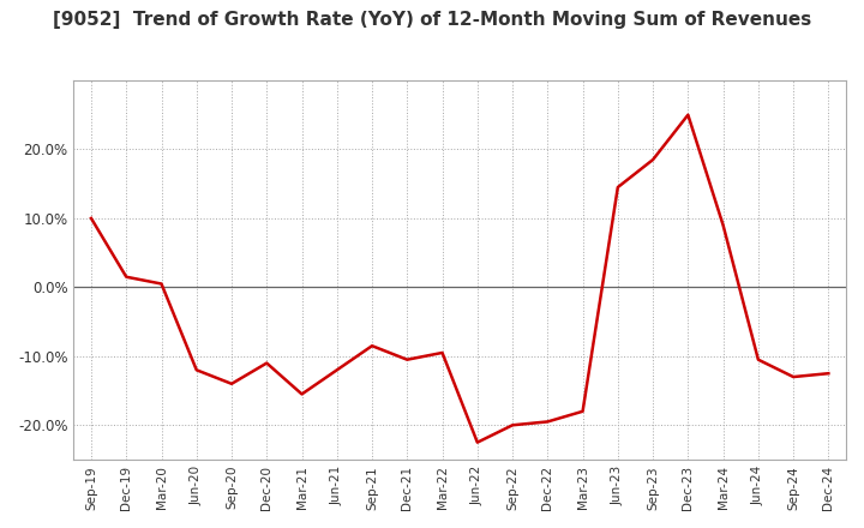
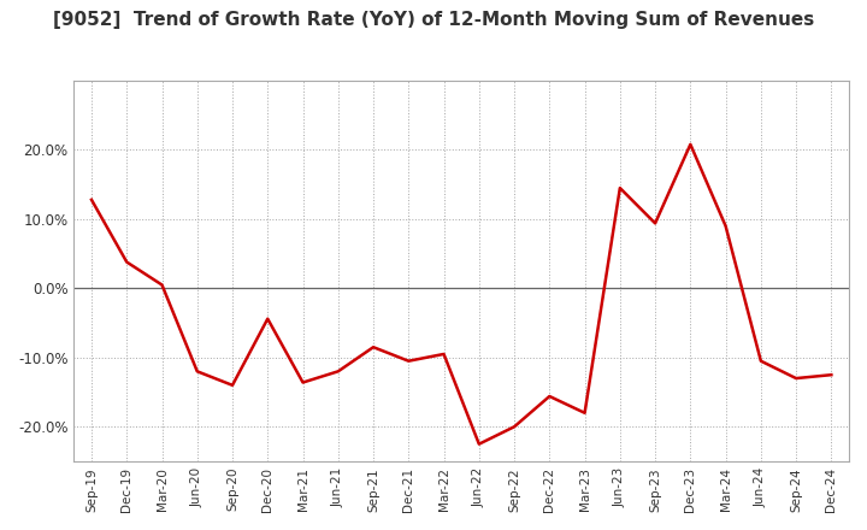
Sep-19: 10.0% -> 12.8%
Dec-19: 1.5% -> 3.8%
Dec-20: -11.0% -> -4.4%
Mar-21: -15.5% -> -13.6%
Dec-22: -19.5% -> -15.6%
Sep-23: 18.5% -> 9.4%
Dec-23: 25.0% -> 20.8%
